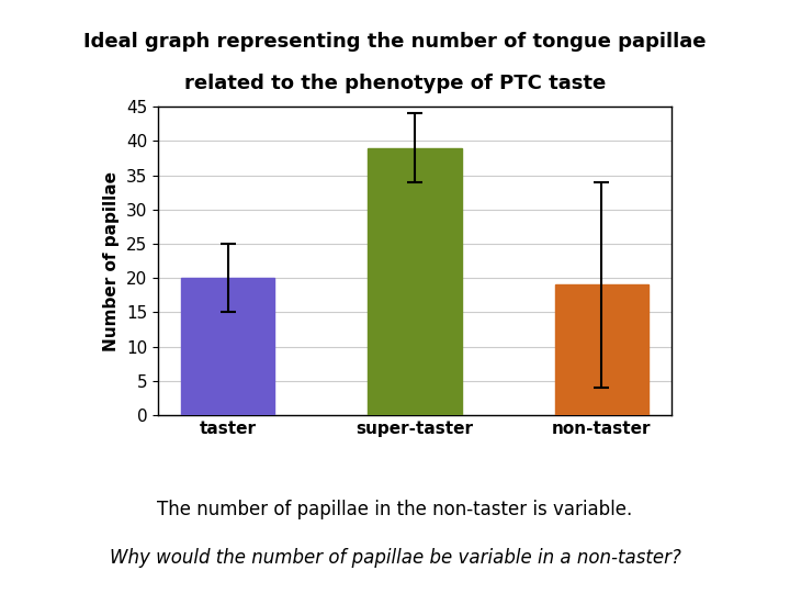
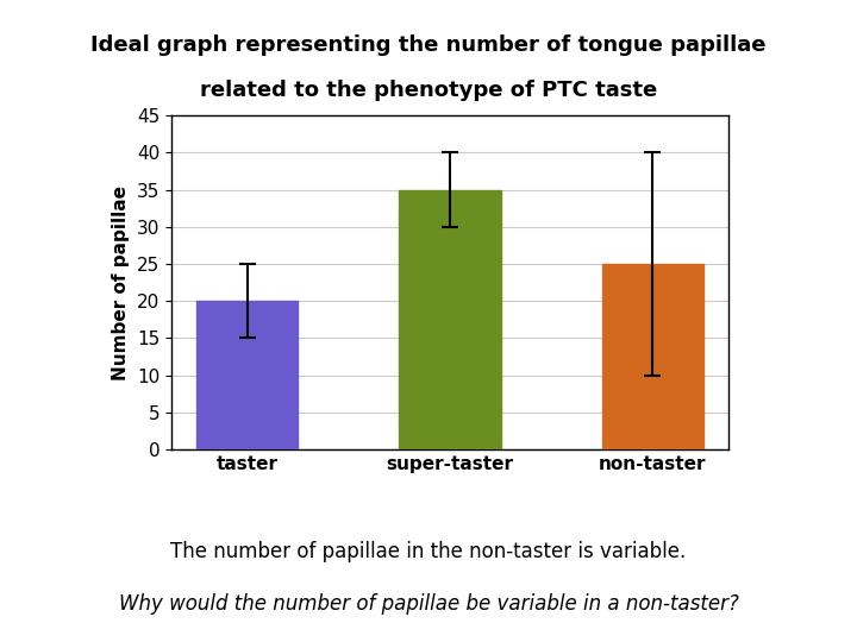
super-taster: 39 -> 35
non-taster: 19 -> 25
